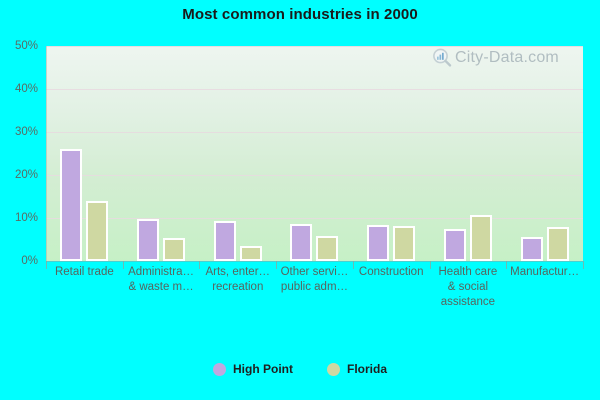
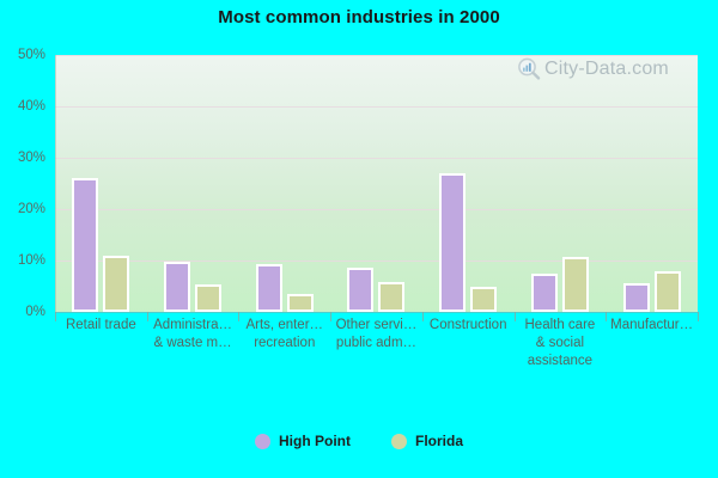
Florida/Retail trade: 14% -> 11%
High Point/Construction: 8% -> 27%
Florida/Construction: 8% -> 5%
